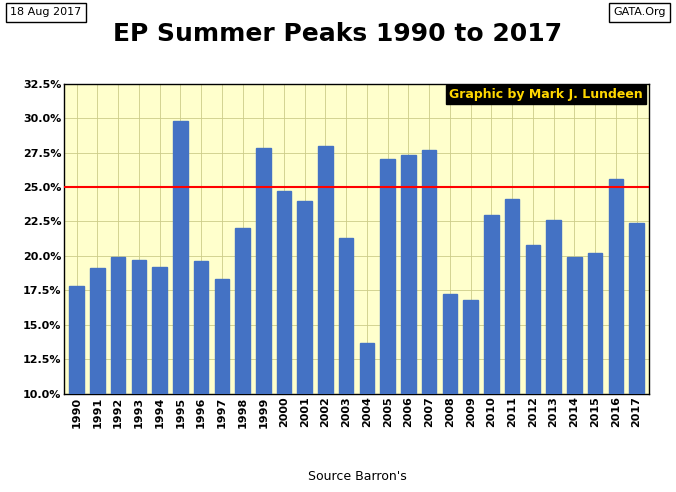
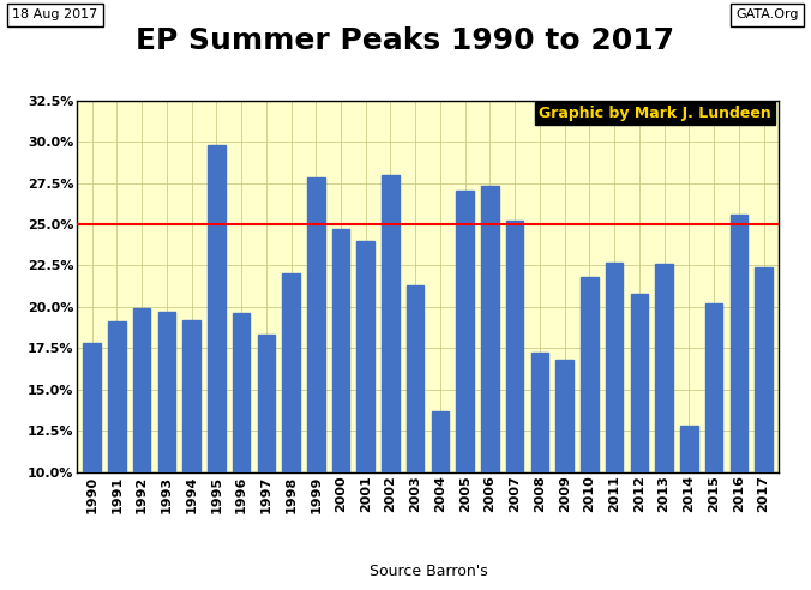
2007: 27.7% -> 25.2%
2010: 23.0% -> 21.8%
2011: 24.1% -> 22.7%
2014: 19.9% -> 12.8%
